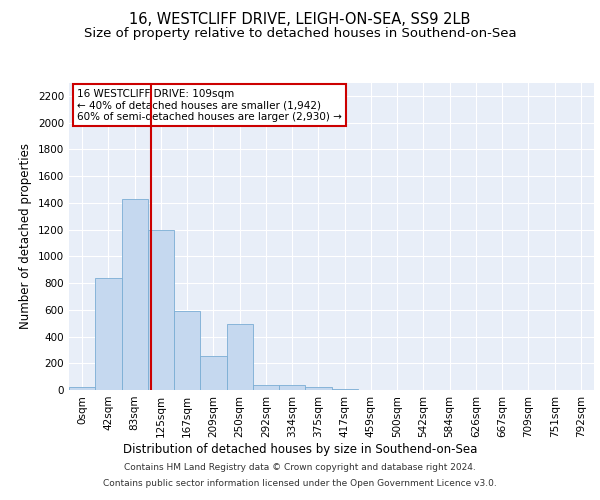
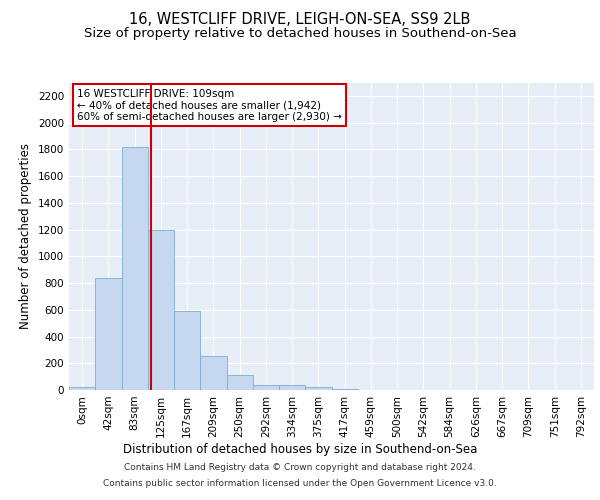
83sqm: 1430 -> 1820
250sqm: 490 -> 120
